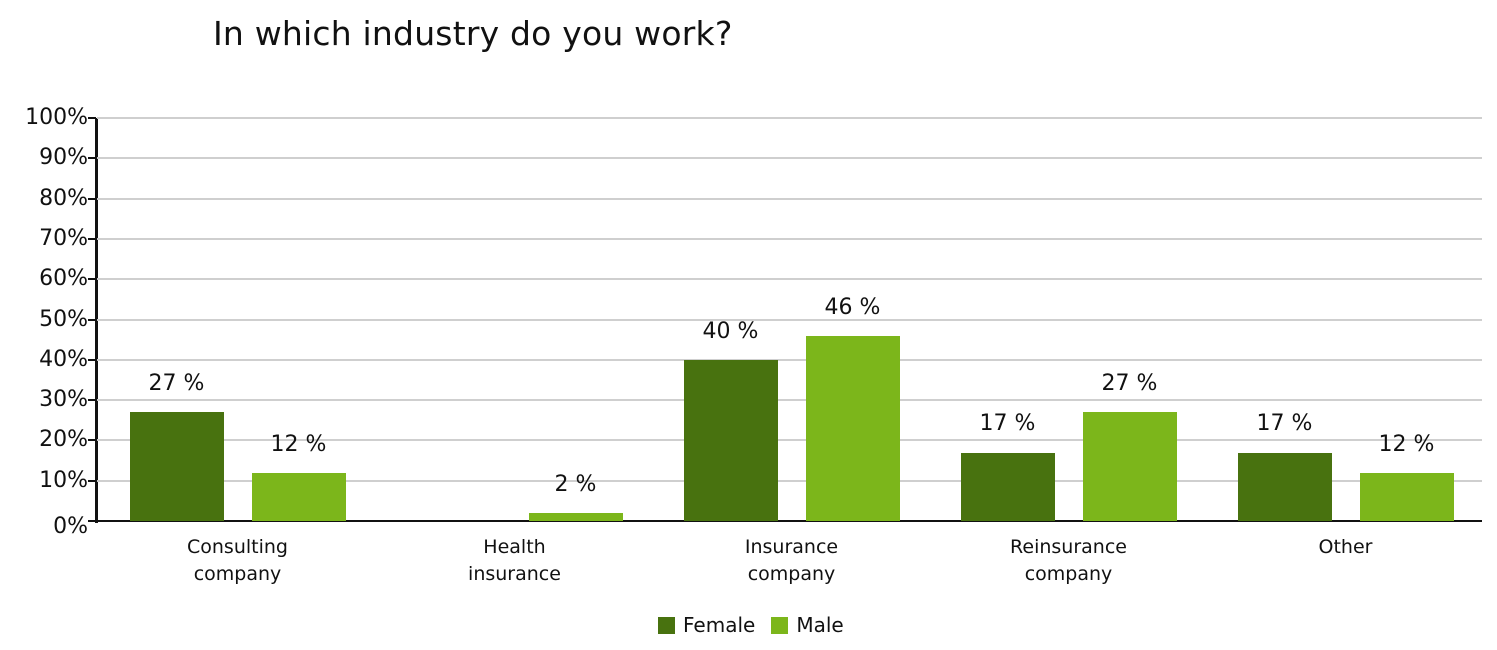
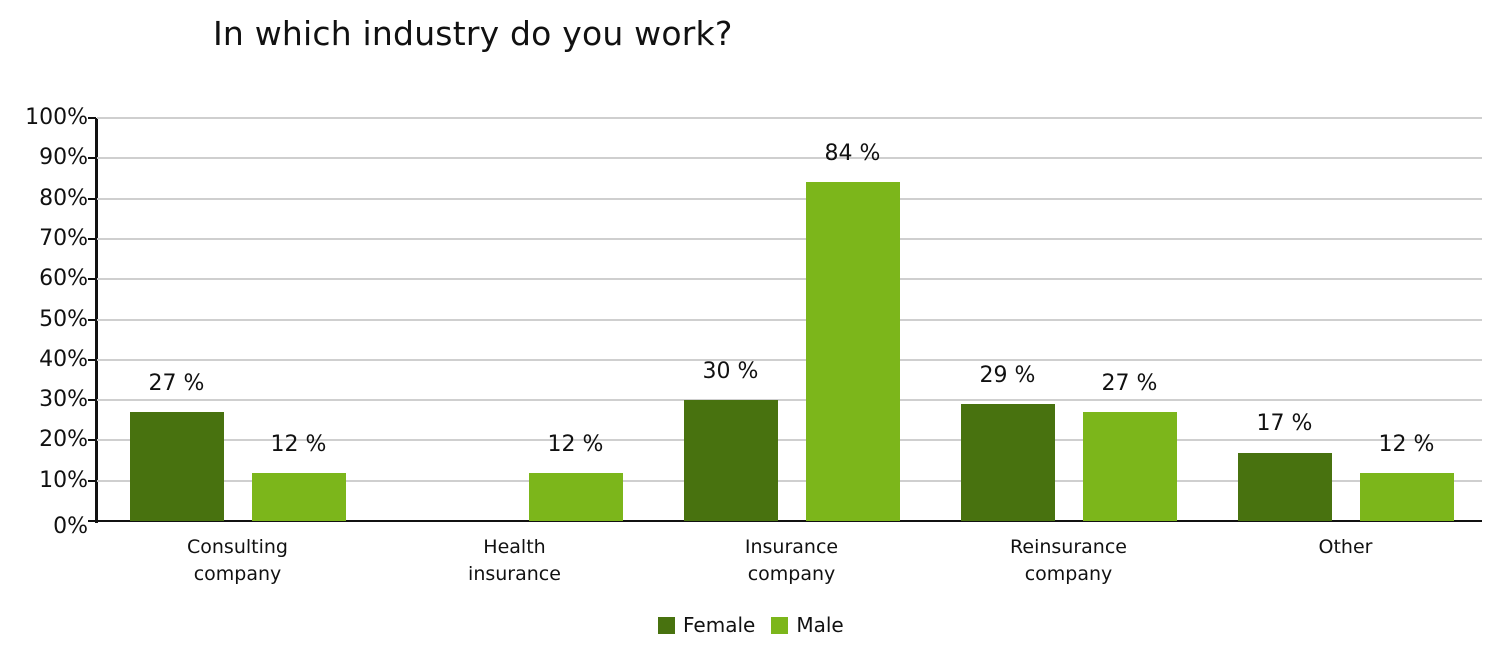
Male/Health insurance: 2 -> 12
Female/Insurance company: 40 -> 30
Male/Insurance company: 46 -> 84
Female/Reinsurance company: 17 -> 29
